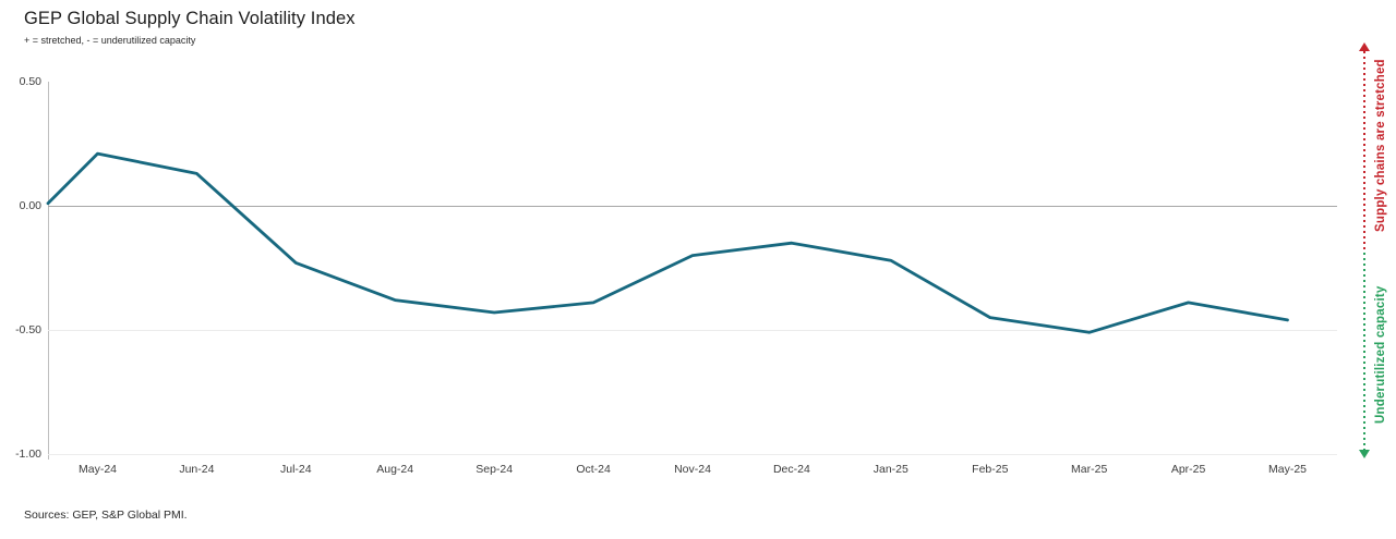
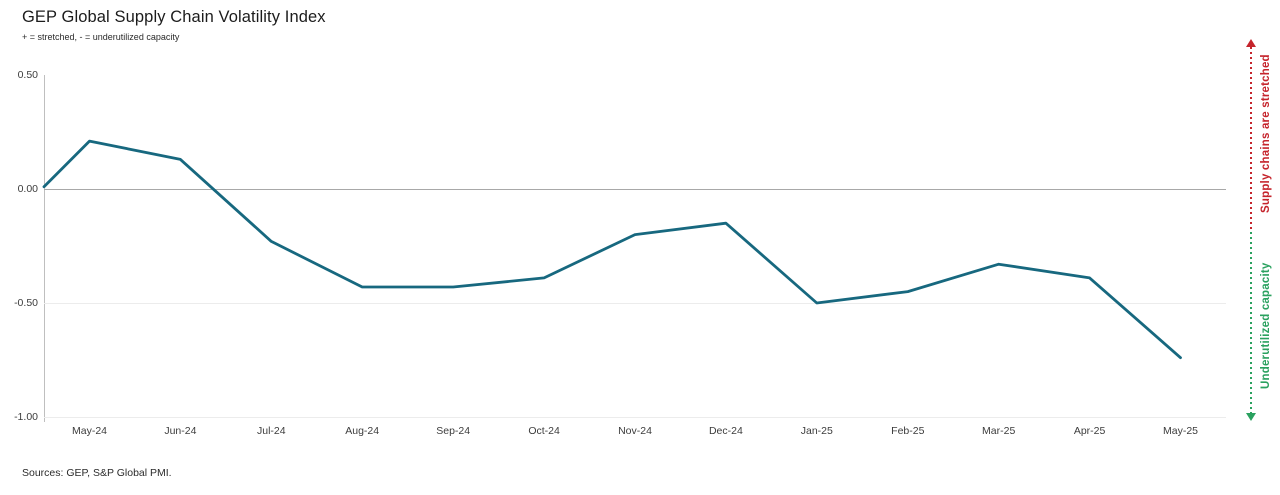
Aug-24: -0.38 -> -0.43
Jan-25: -0.22 -> -0.50
Mar-25: -0.51 -> -0.33
May-25: -0.46 -> -0.74
